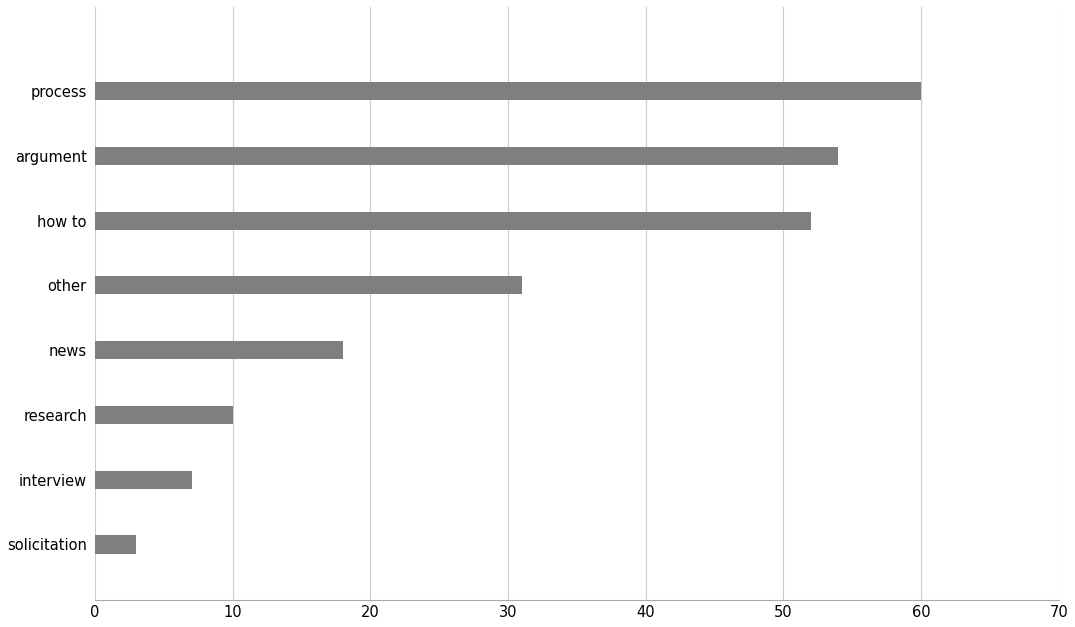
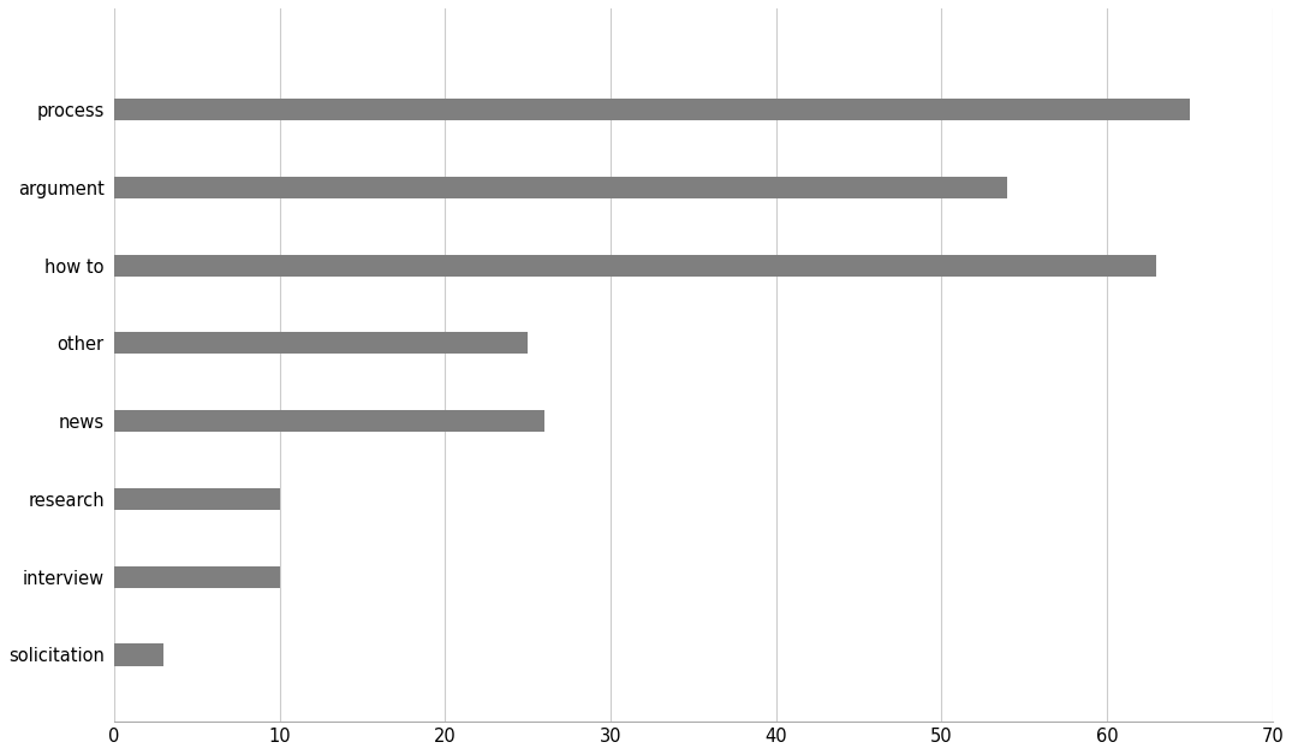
process: 60 -> 65
how to: 52 -> 63
other: 31 -> 25
news: 18 -> 26
interview: 7 -> 10
